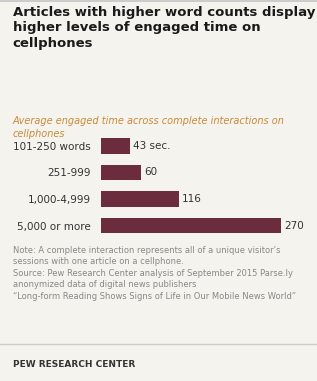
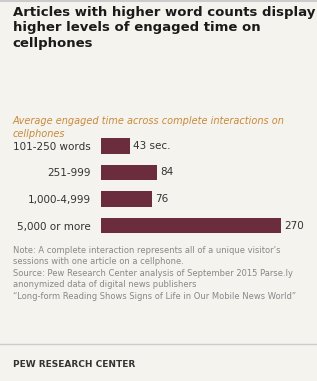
251-999: 60 -> 84
1,000-4,999: 116 -> 76
